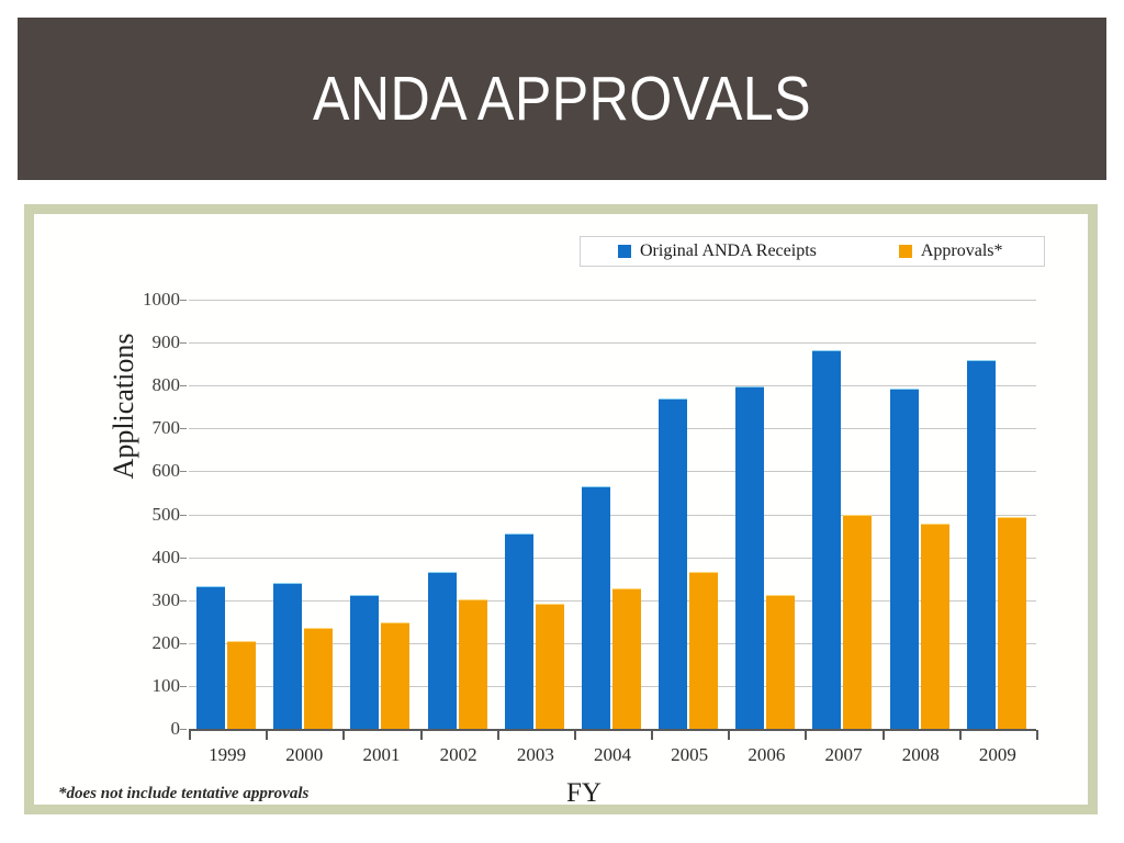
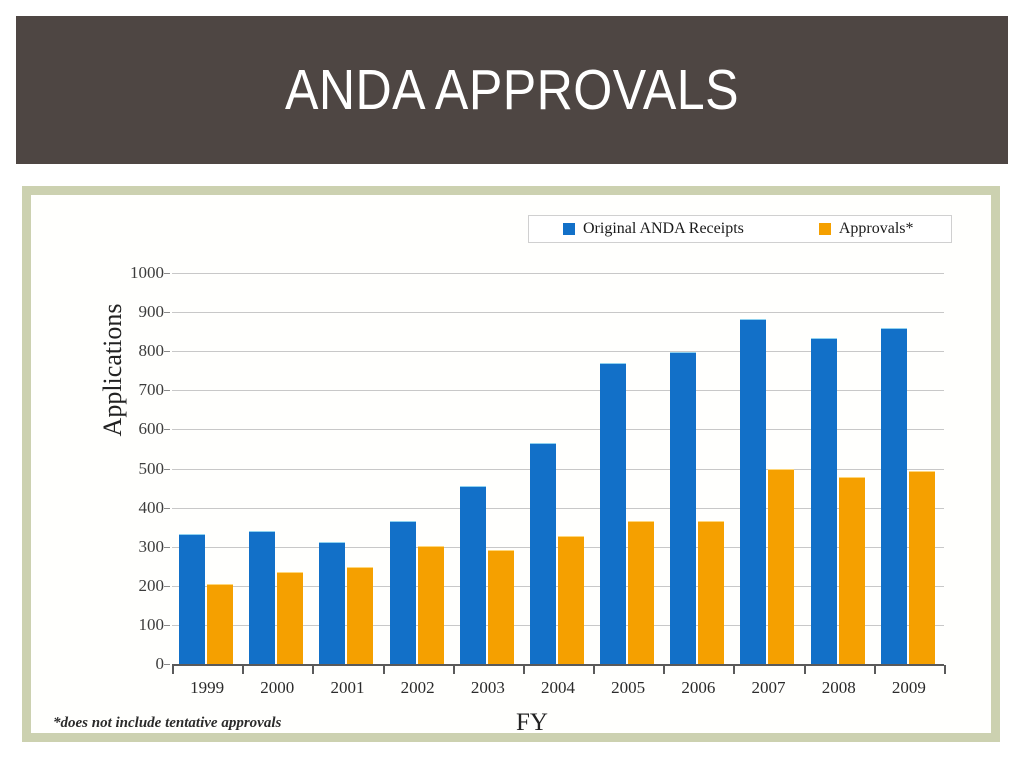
Approvals*/2006: 310 -> 360
Original ANDA Receipts/2008: 790 -> 830
